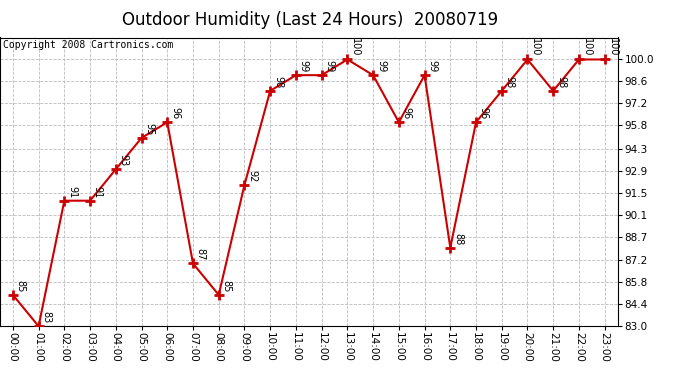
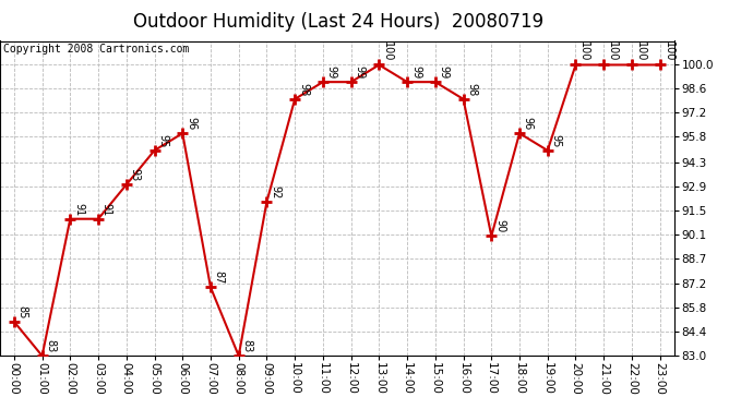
08:00: 85 -> 83
15:00: 96 -> 99
16:00: 99 -> 98
17:00: 88 -> 90
19:00: 98 -> 95
21:00: 98 -> 100
